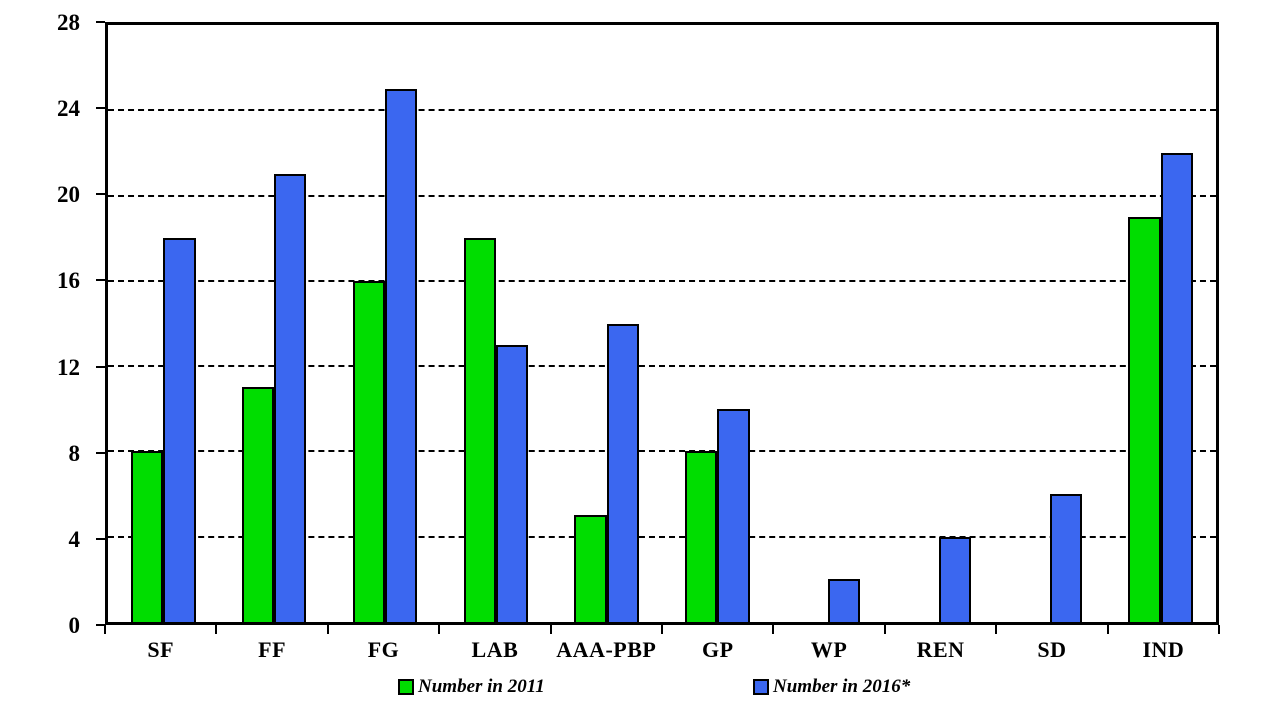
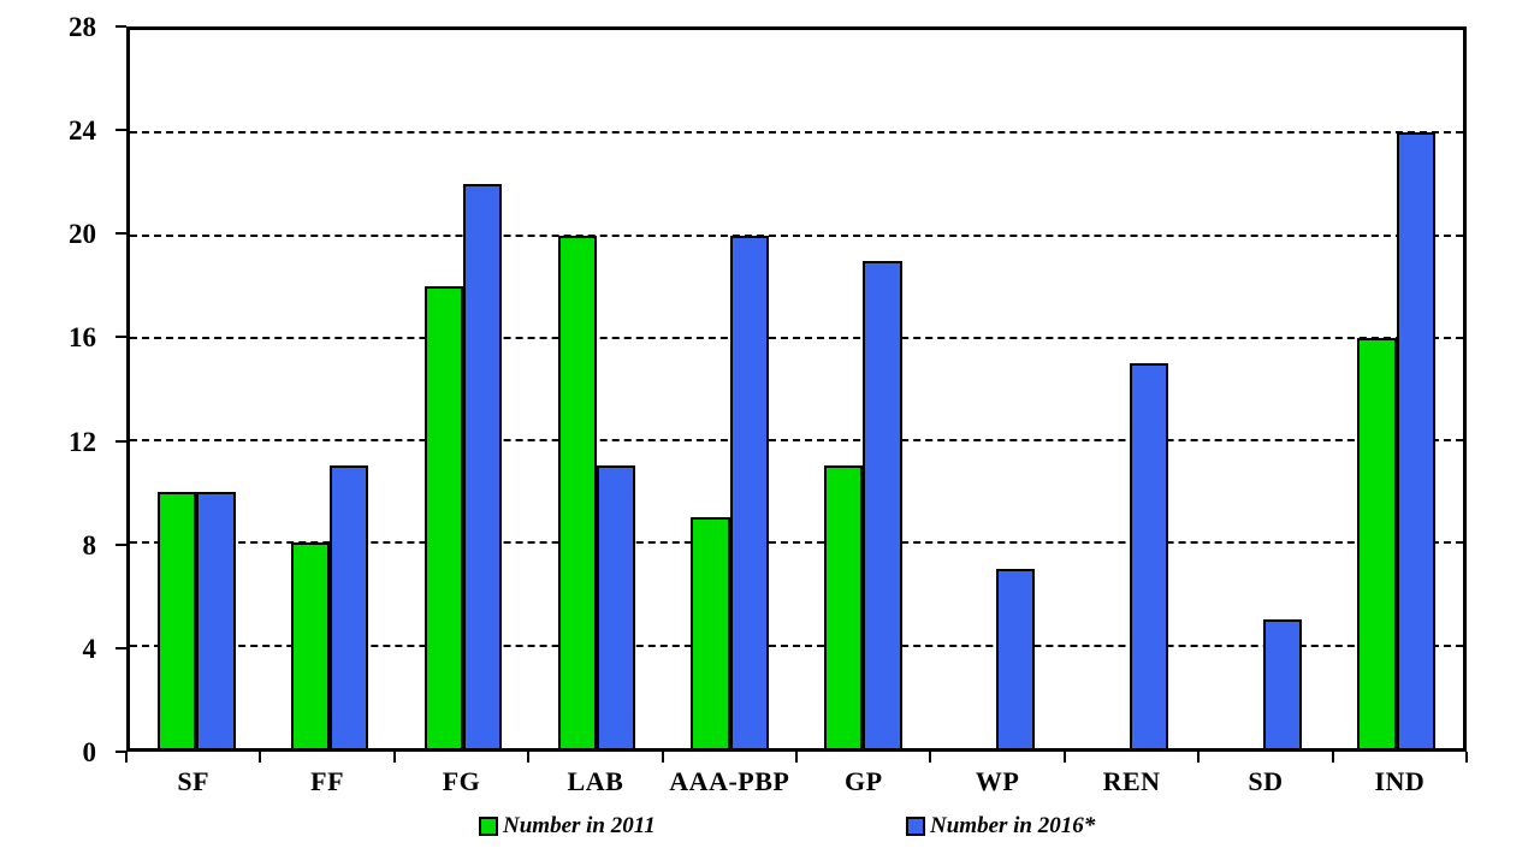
Number in 2011/SF: 8 -> 10
Number in 2016*/SF: 18 -> 10
Number in 2011/FF: 11 -> 8
Number in 2016*/FF: 21 -> 11
Number in 2011/FG: 16 -> 18
Number in 2016*/FG: 25 -> 22
Number in 2011/LAB: 18 -> 20
Number in 2016*/LAB: 13 -> 11
Number in 2011/AAA-PBP: 5 -> 9
Number in 2016*/AAA-PBP: 14 -> 20
Number in 2011/GP: 8 -> 11
Number in 2016*/GP: 10 -> 19
Number in 2016*/WP: 2 -> 7
Number in 2016*/REN: 4 -> 15
Number in 2016*/SD: 6 -> 5
Number in 2011/IND: 19 -> 16
Number in 2016*/IND: 22 -> 24
